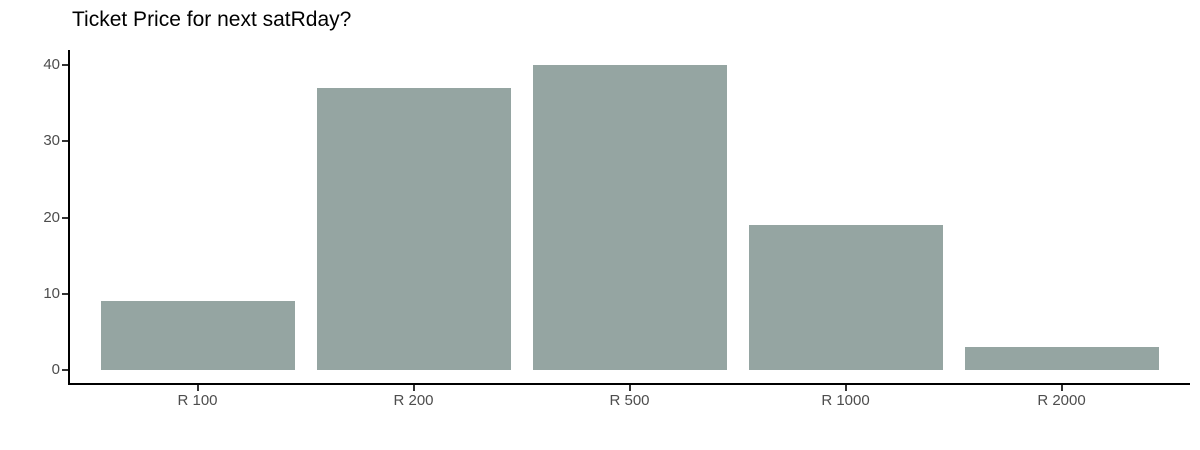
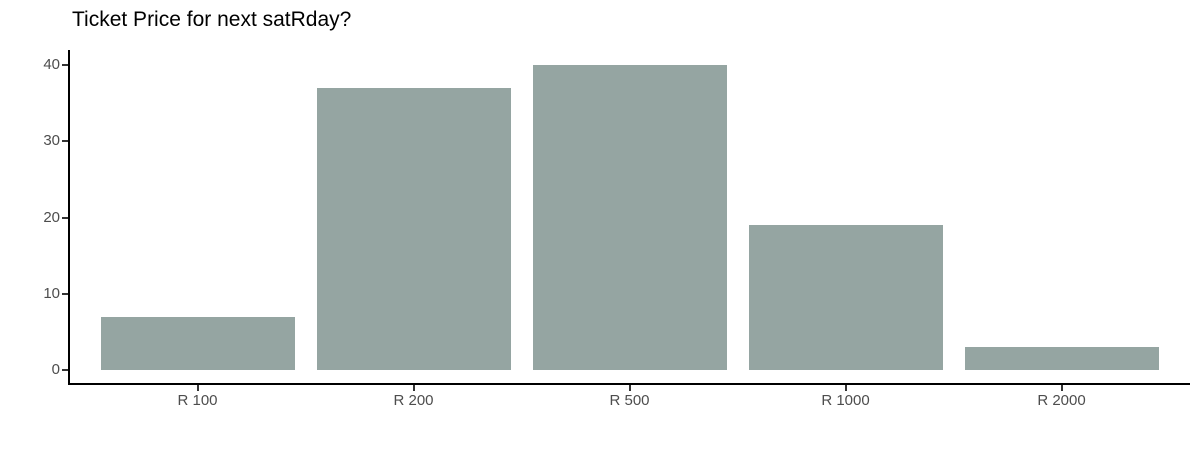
R 100: 9 -> 7
